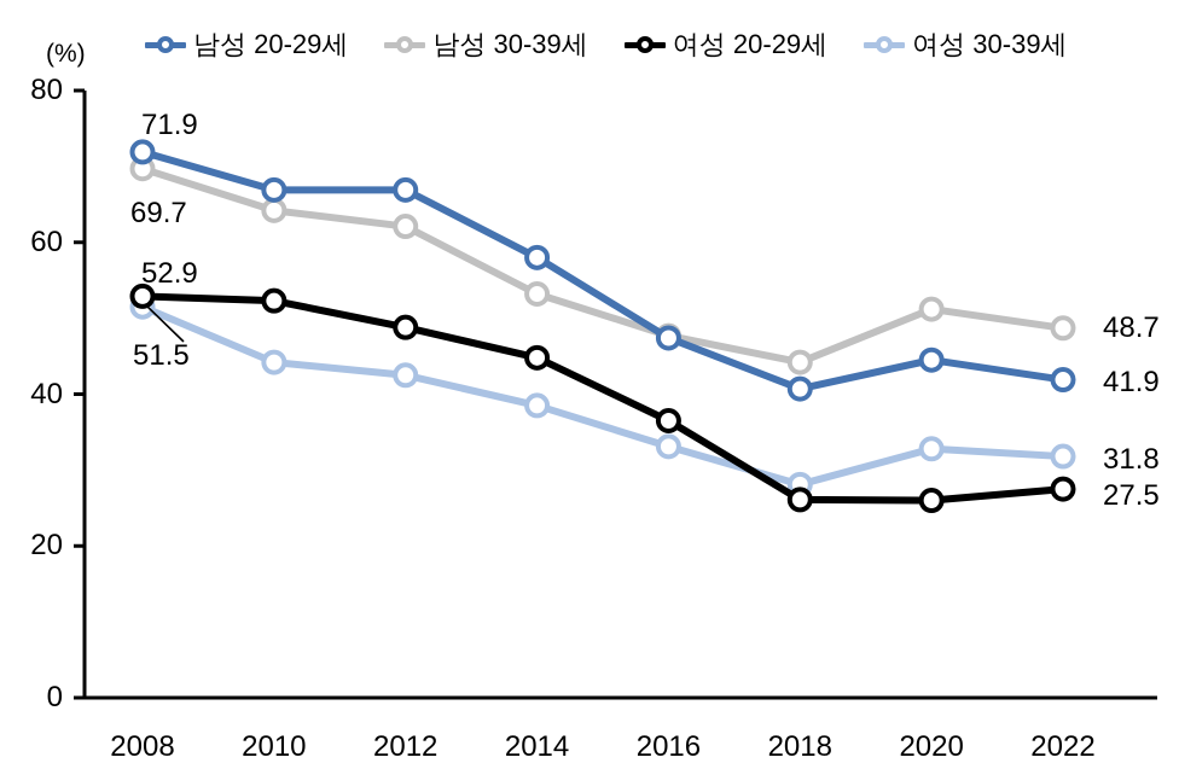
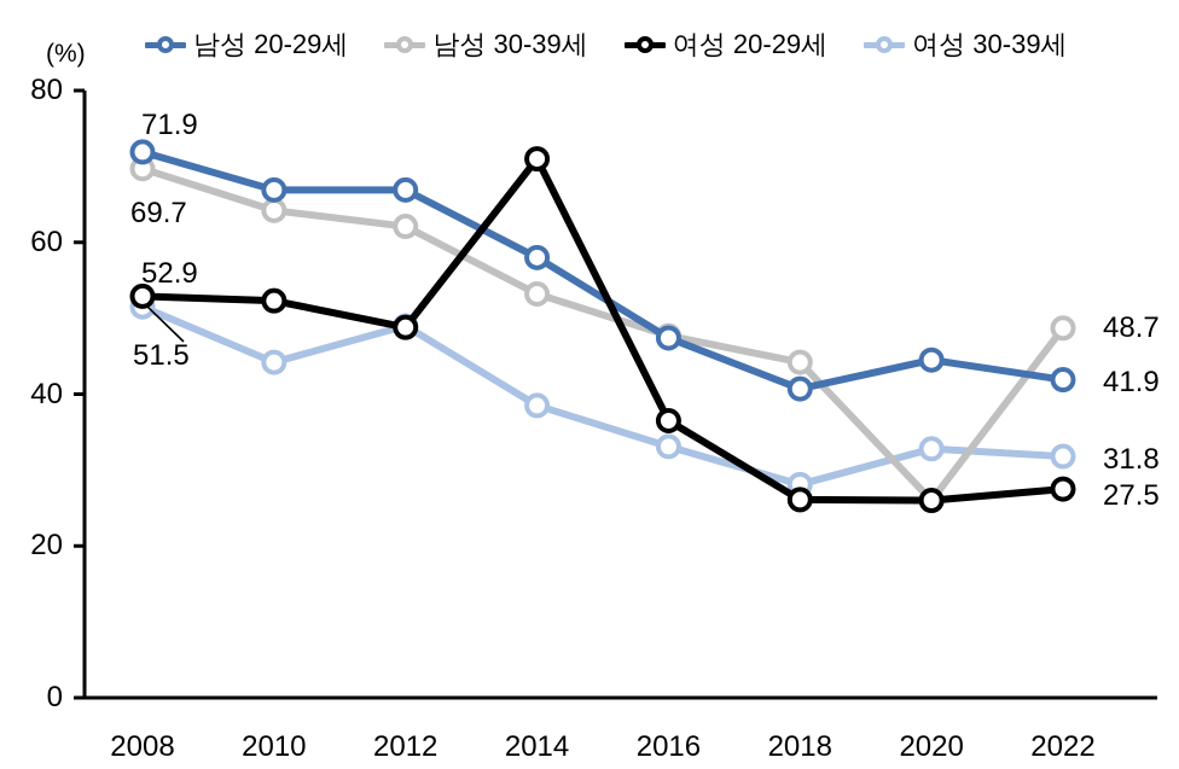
여성 30-39세/2012: 42 -> 49
여성 20-29세/2014: 45 -> 71
남성 30-39세/2020: 51 -> 26
